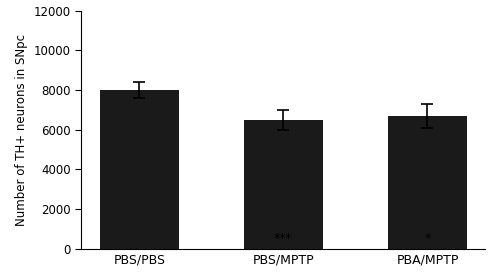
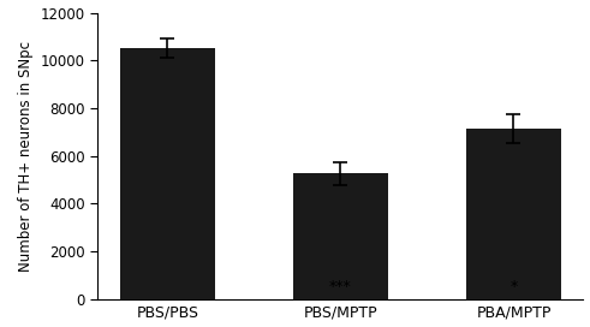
PBS/PBS: 8000 -> 10500
PBS/MPTP: 6500 -> 5200
PBA/MPTP: 6700 -> 7200
